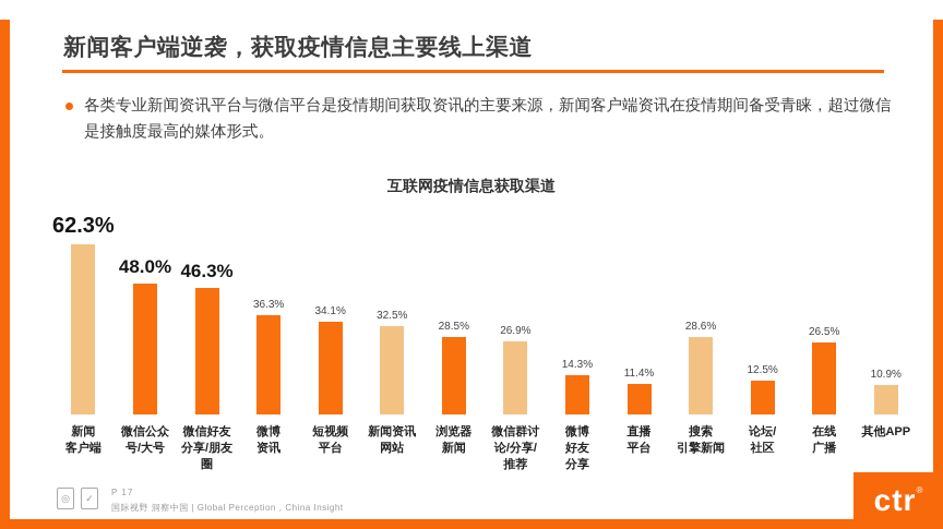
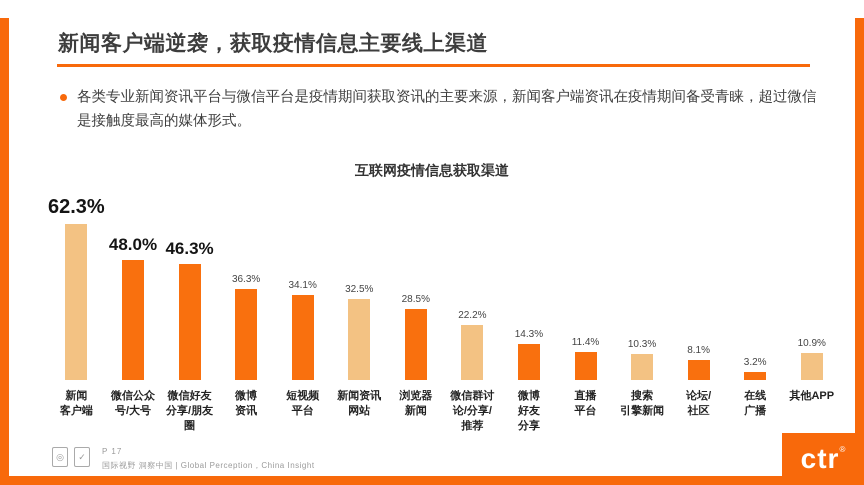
微信群讨 论/分享/ 推荐: 26.9% -> 22.2%
搜索 引擎新闻: 28.6% -> 10.3%
论坛/ 社区: 12.5% -> 8.1%
在线 广播: 26.5% -> 3.2%
